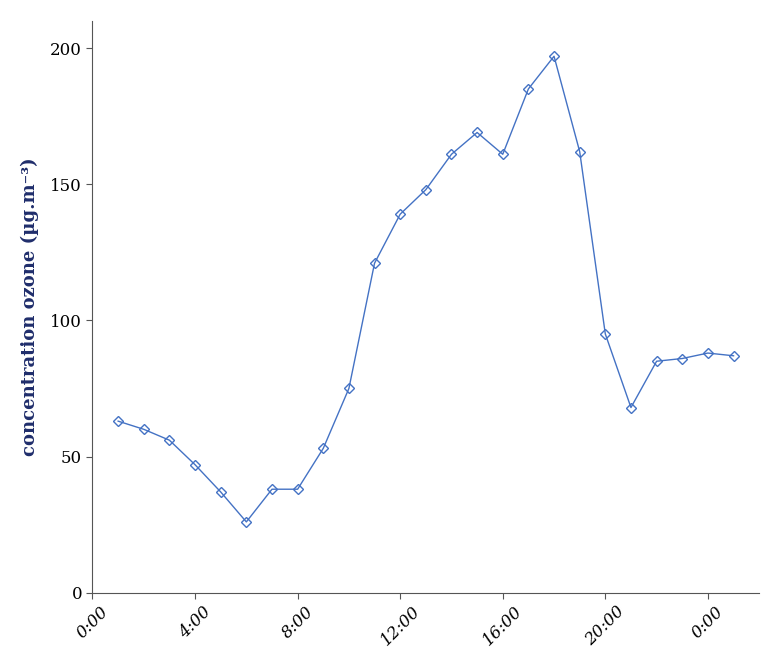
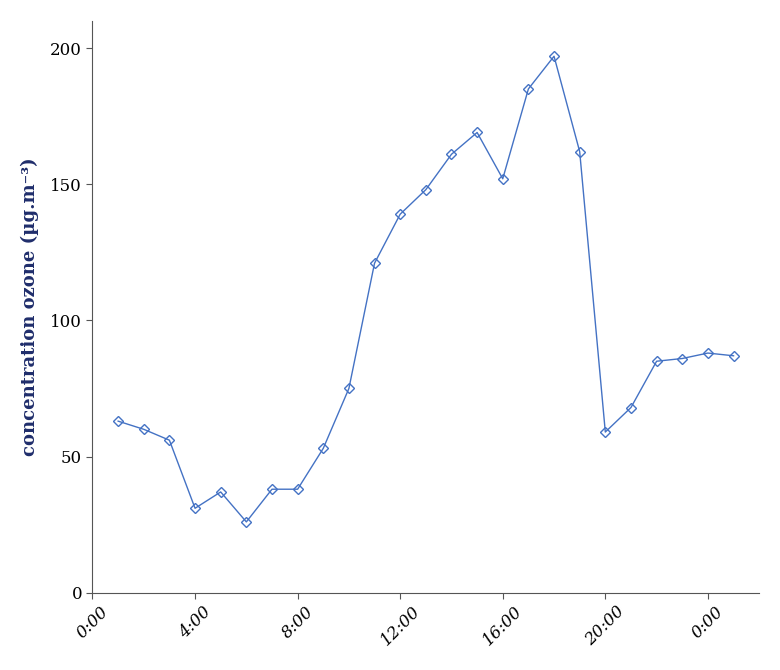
4:00: 47 -> 31
16:00: 161 -> 152
20:00: 95 -> 59
